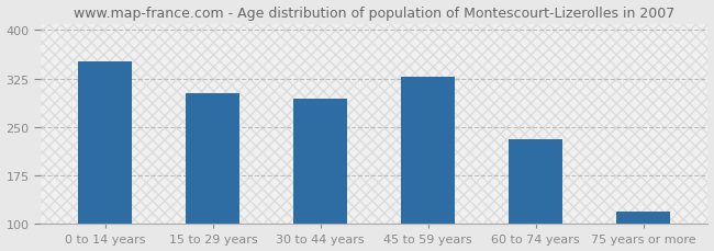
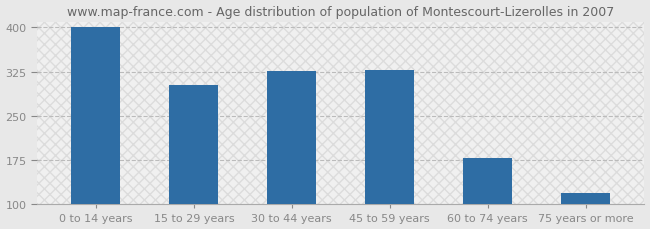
0 to 14 years: 352 -> 400
30 to 44 years: 294 -> 326
60 to 74 years: 232 -> 178
